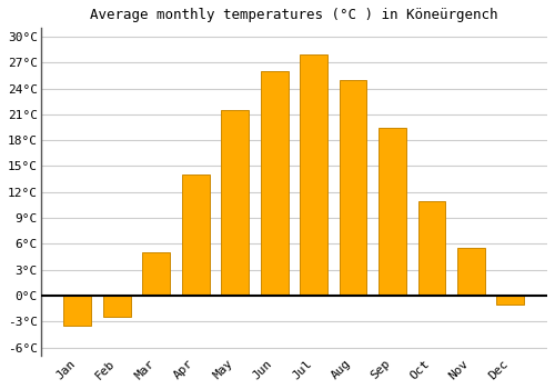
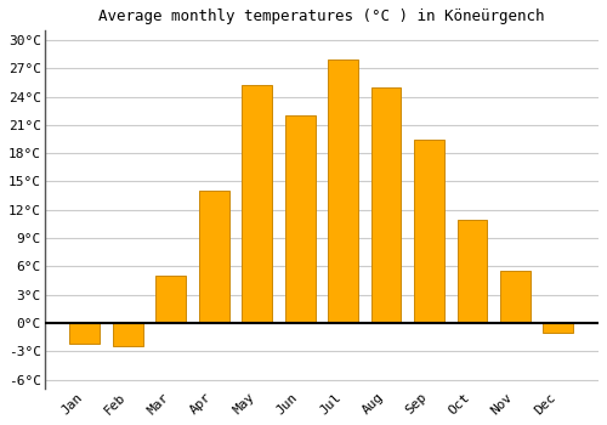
Jan: -3.5°C -> -2.2°C
May: 21.5°C -> 25.2°C
Jun: 26.0°C -> 22.0°C
